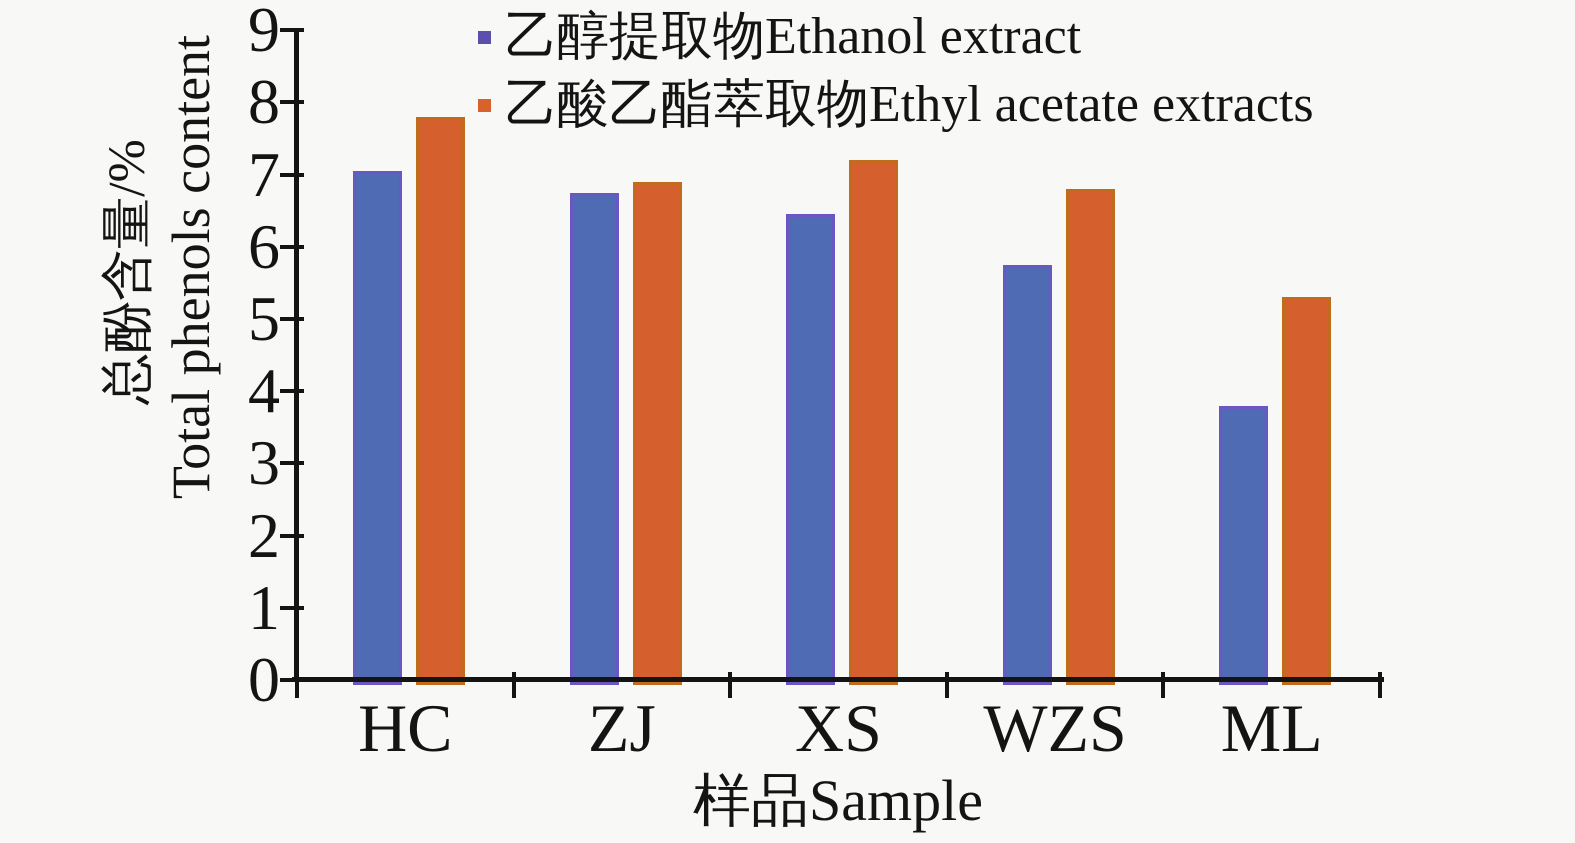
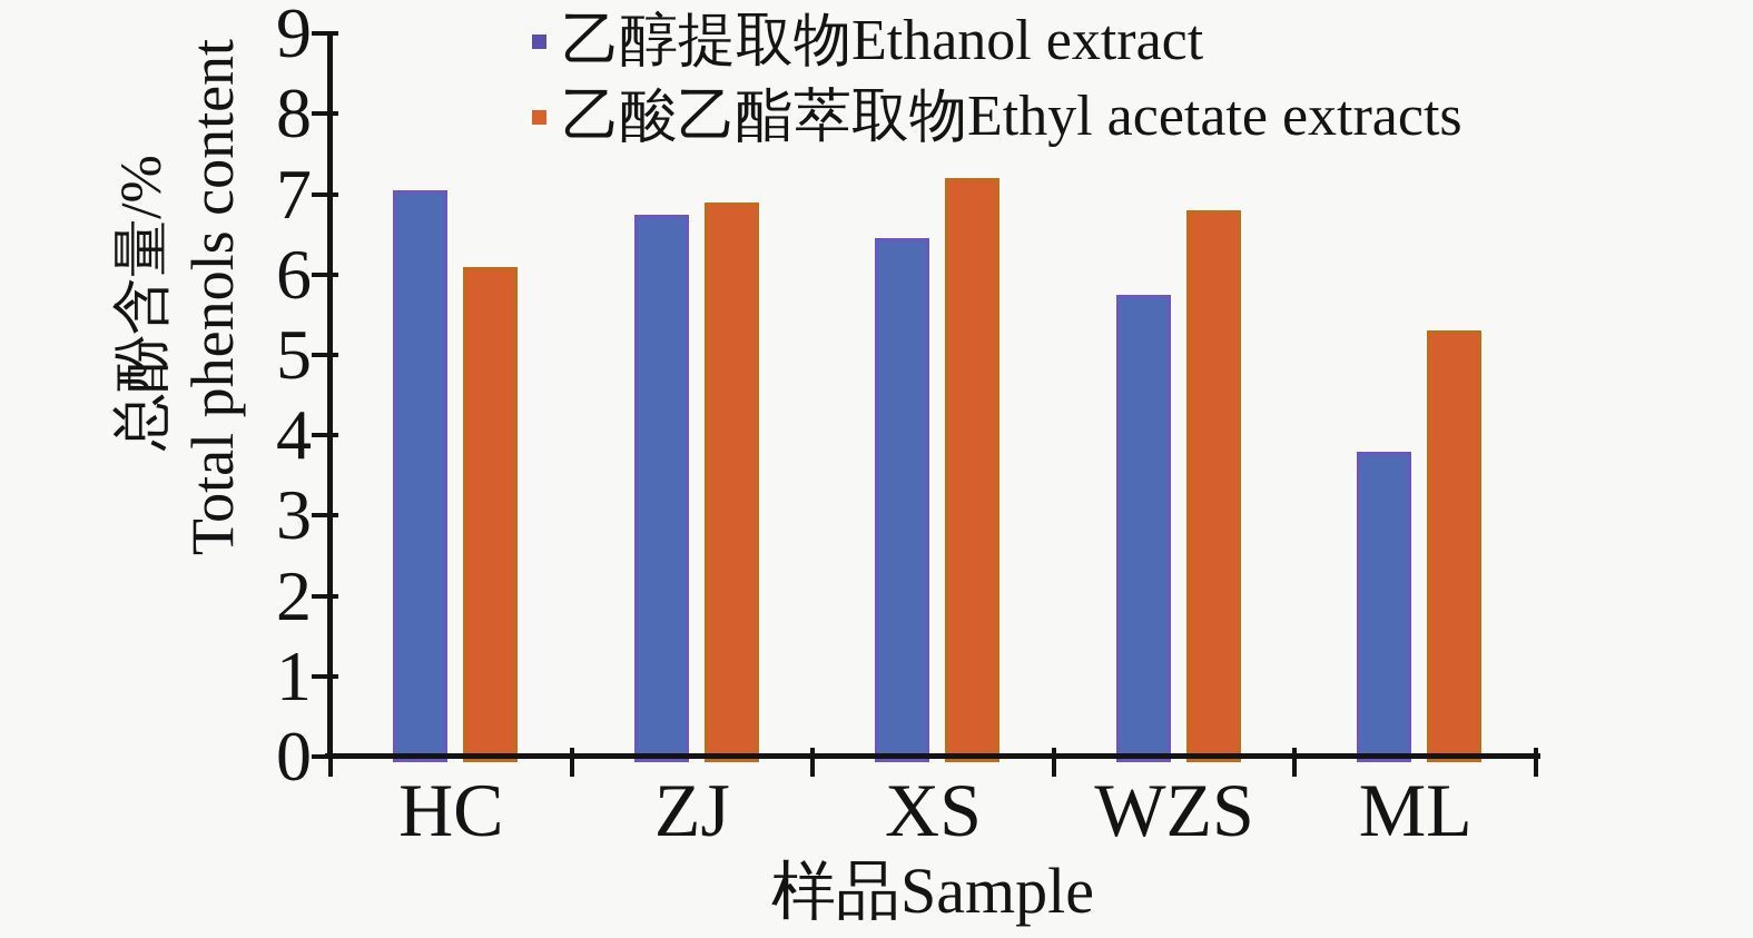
乙酸乙酯萃取物Ethyl acetate extracts/HC: 7.8 -> 6.1
